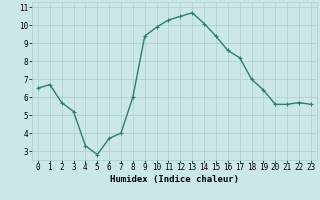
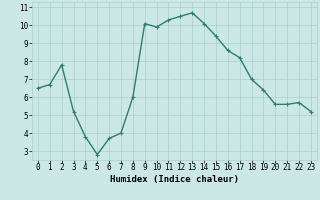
2: 5.7 -> 7.8
4: 3.3 -> 3.8
9: 9.4 -> 10.1
23: 5.6 -> 5.2
